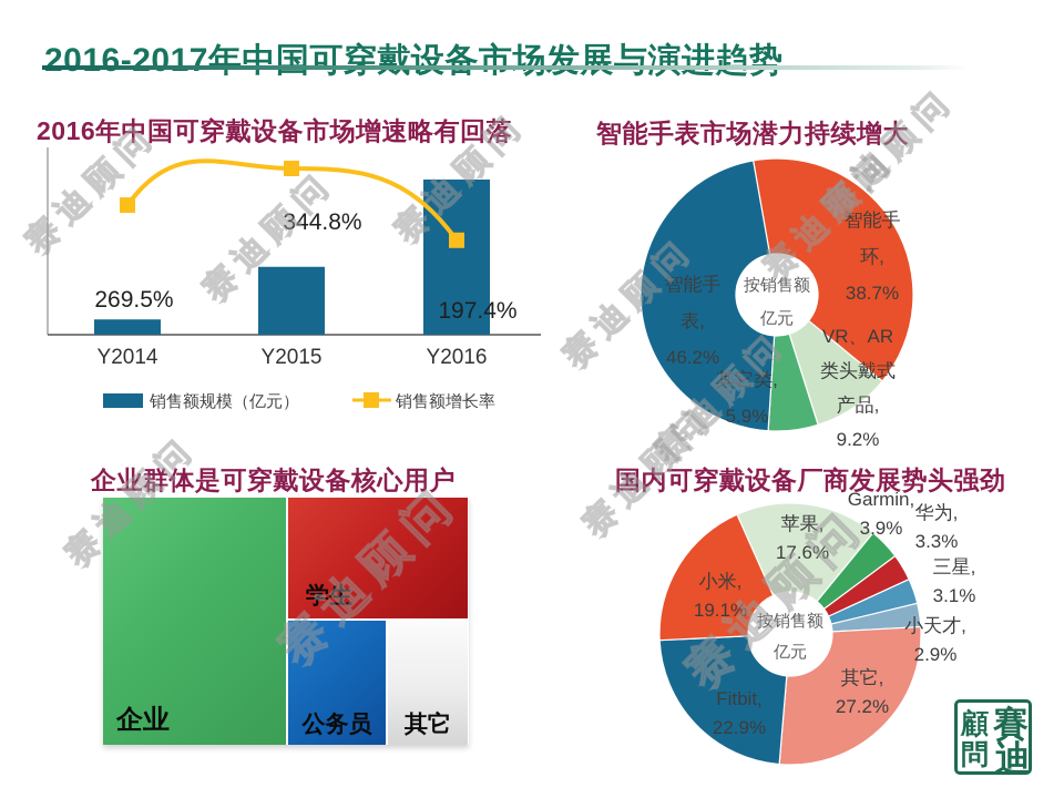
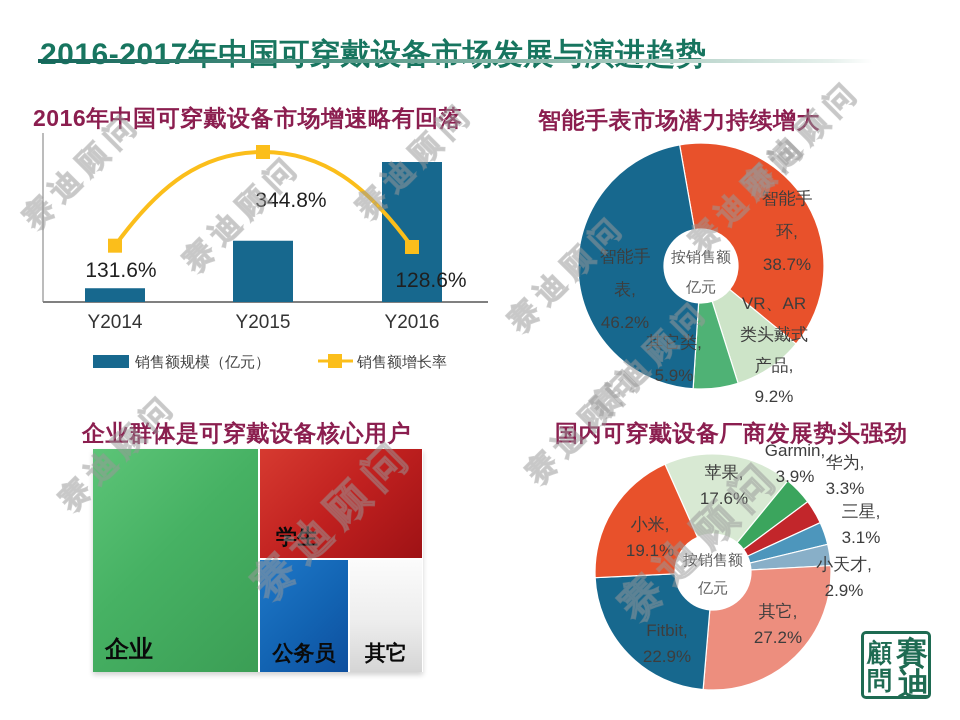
2016年中国可穿戴设备市场增速略有回落/销售额增长率/Y2014: 269.5% -> 131.6%
2016年中国可穿戴设备市场增速略有回落/销售额增长率/Y2016: 197.4% -> 128.6%
